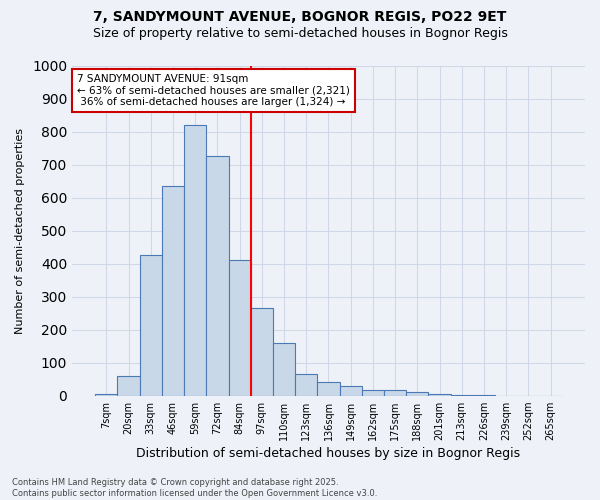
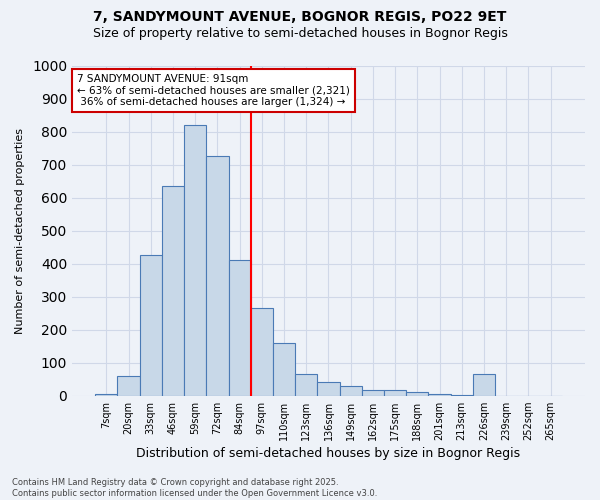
226sqm: 1 -> 65
